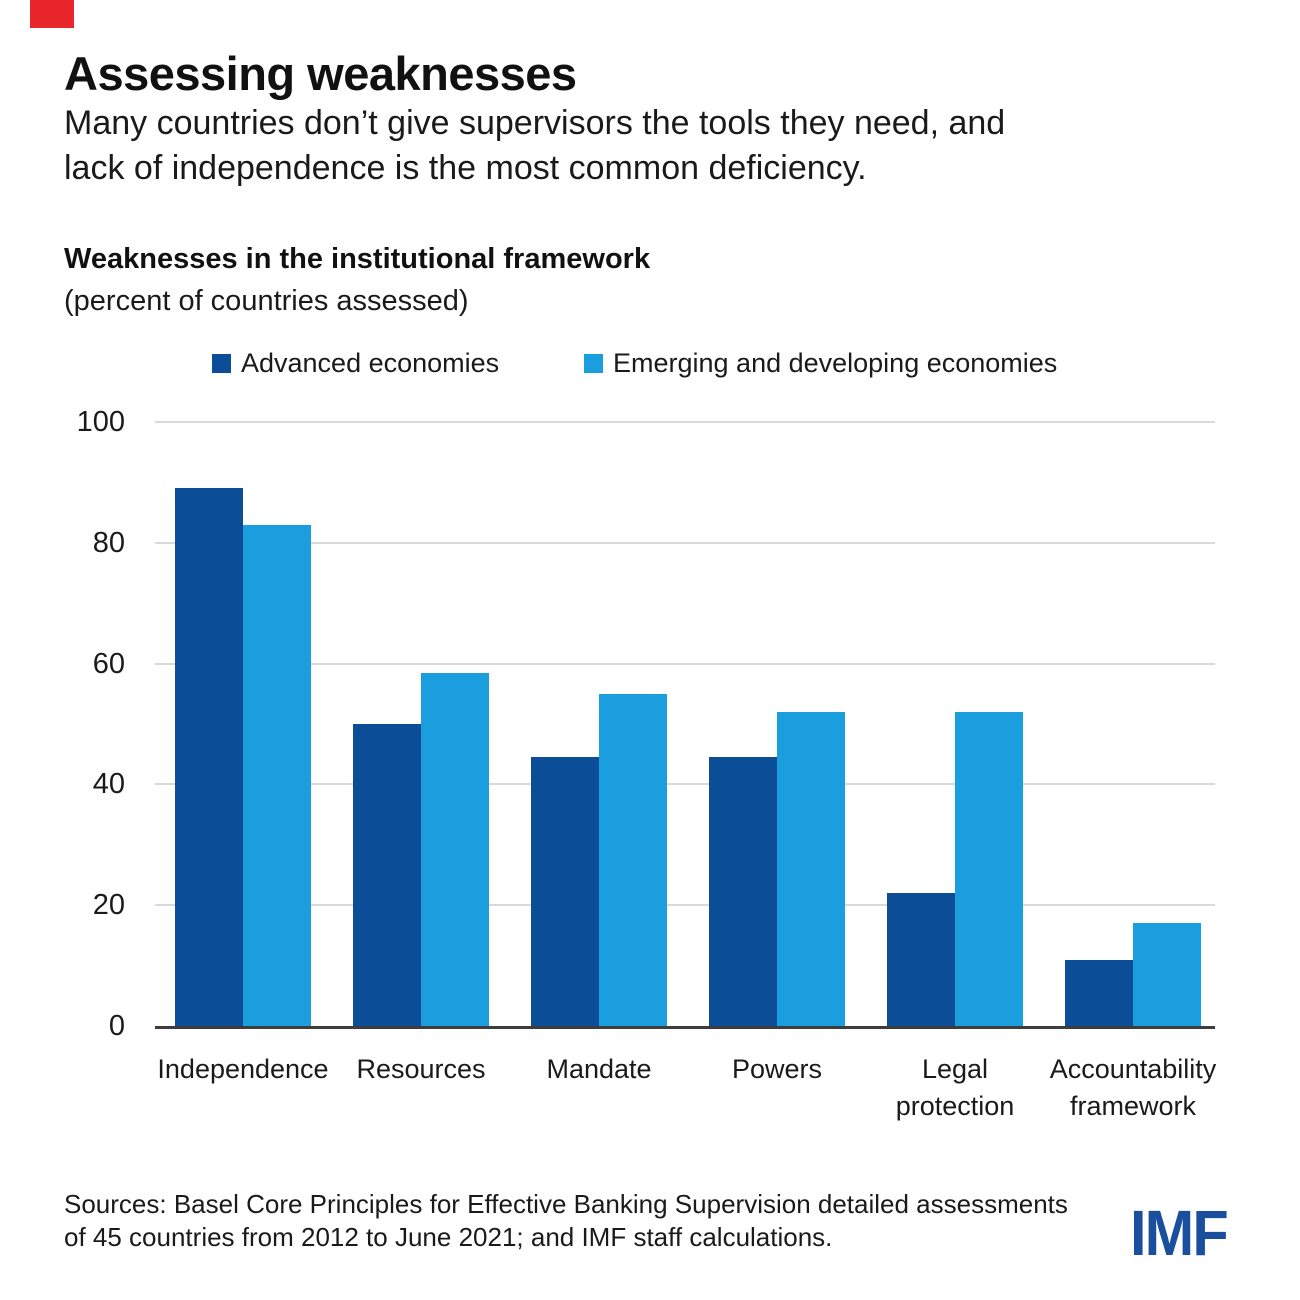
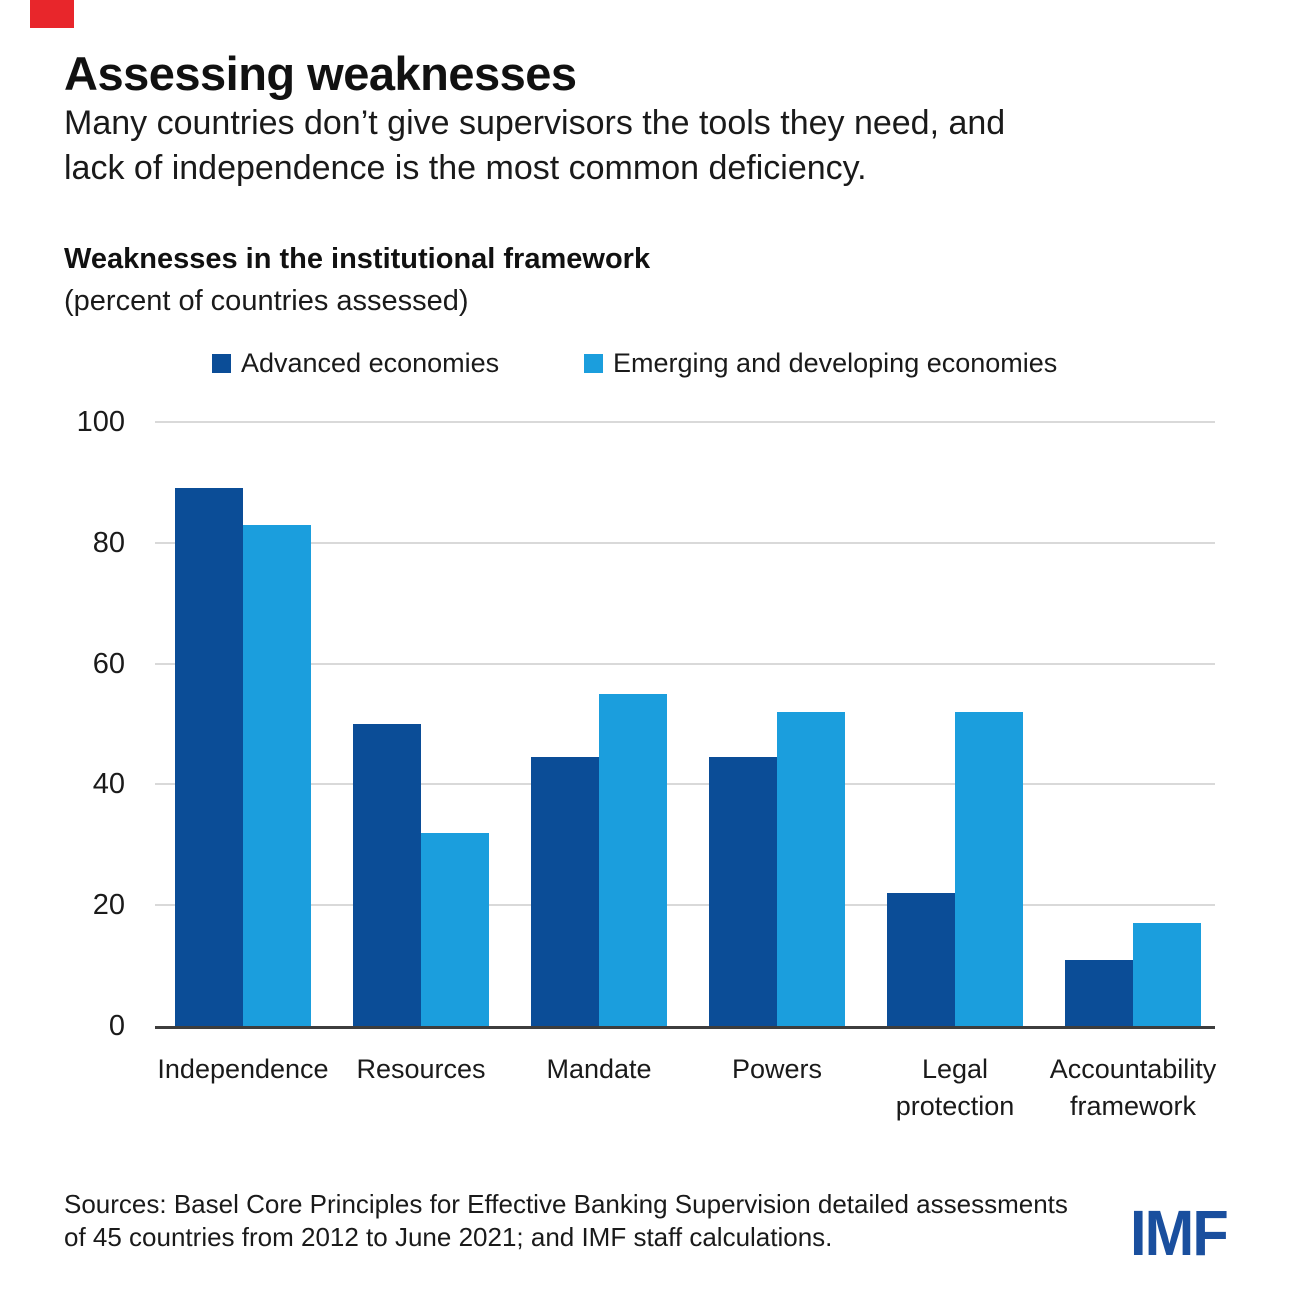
Emerging and developing economies/Resources: 58 -> 32
